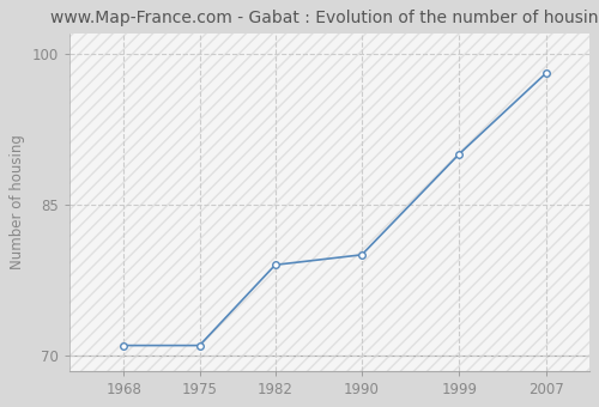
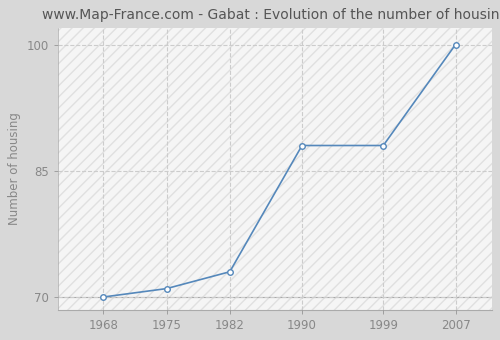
1968: 71 -> 70
1982: 79 -> 73
1990: 80 -> 88
1999: 90 -> 88
2007: 98 -> 100
